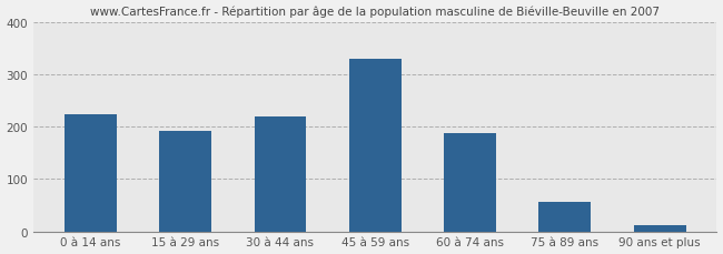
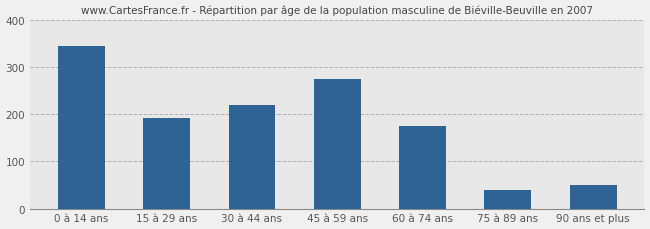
0 à 14 ans: 225 -> 345
45 à 59 ans: 330 -> 275
60 à 74 ans: 187 -> 175
75 à 89 ans: 57 -> 40
90 ans et plus: 11 -> 50
